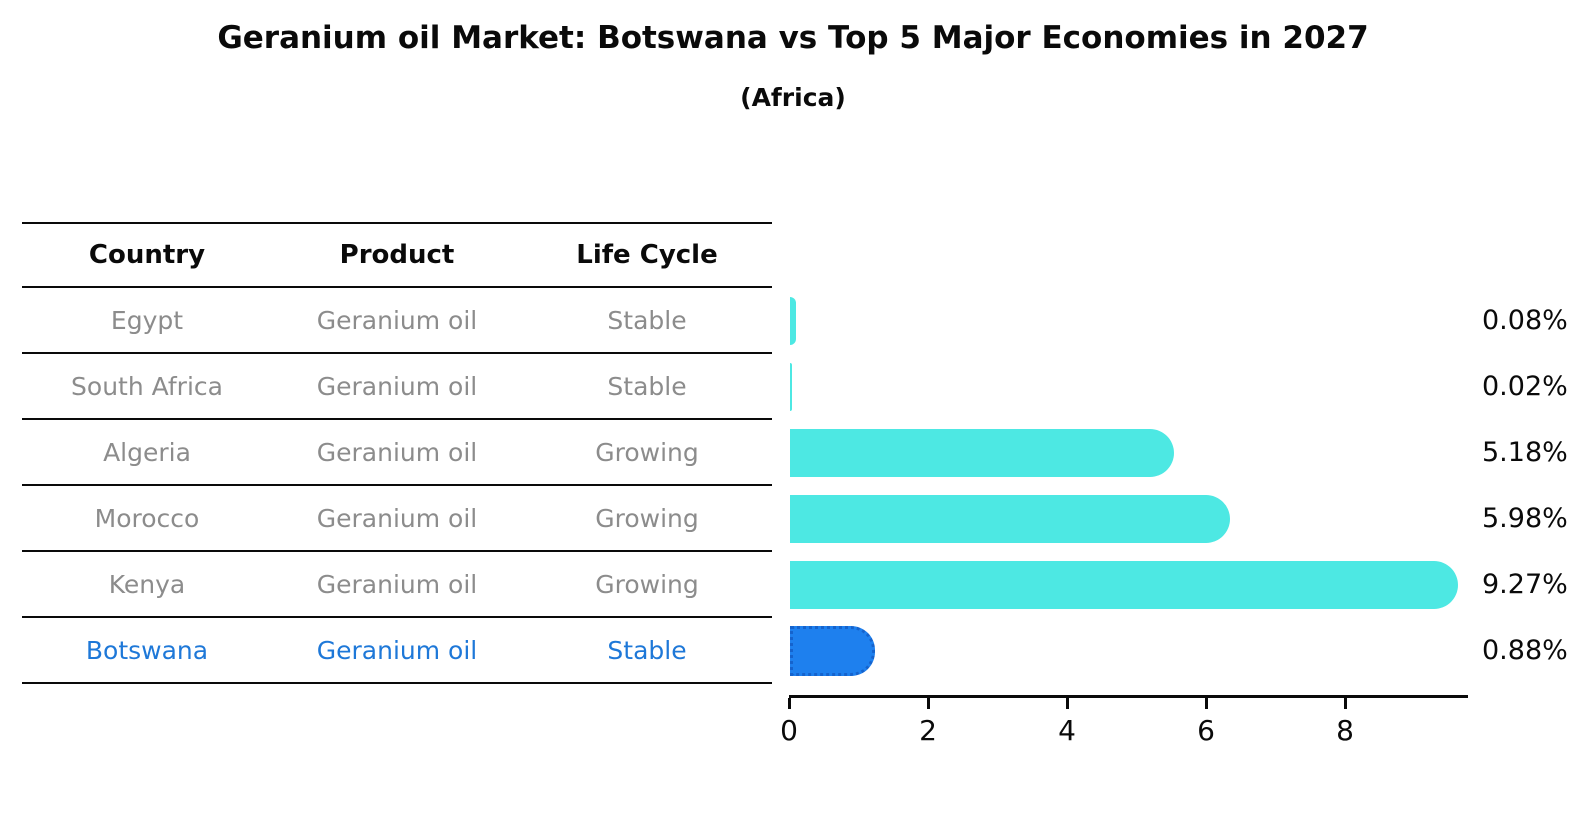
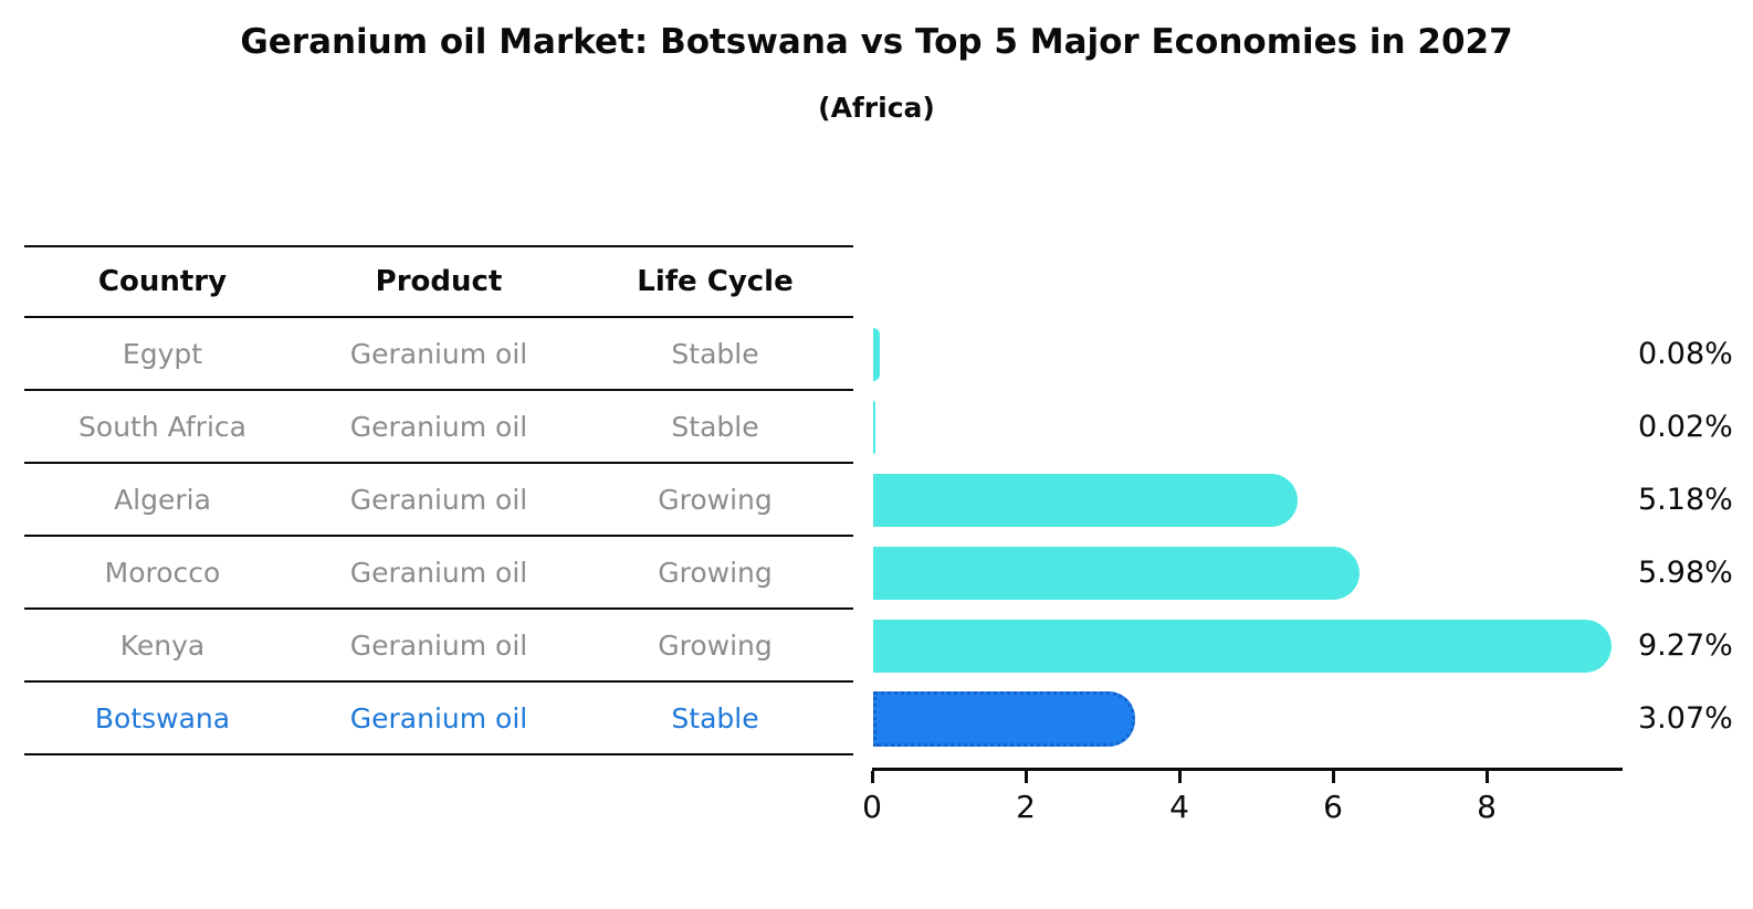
Botswana: 0.88% -> 3.07%
